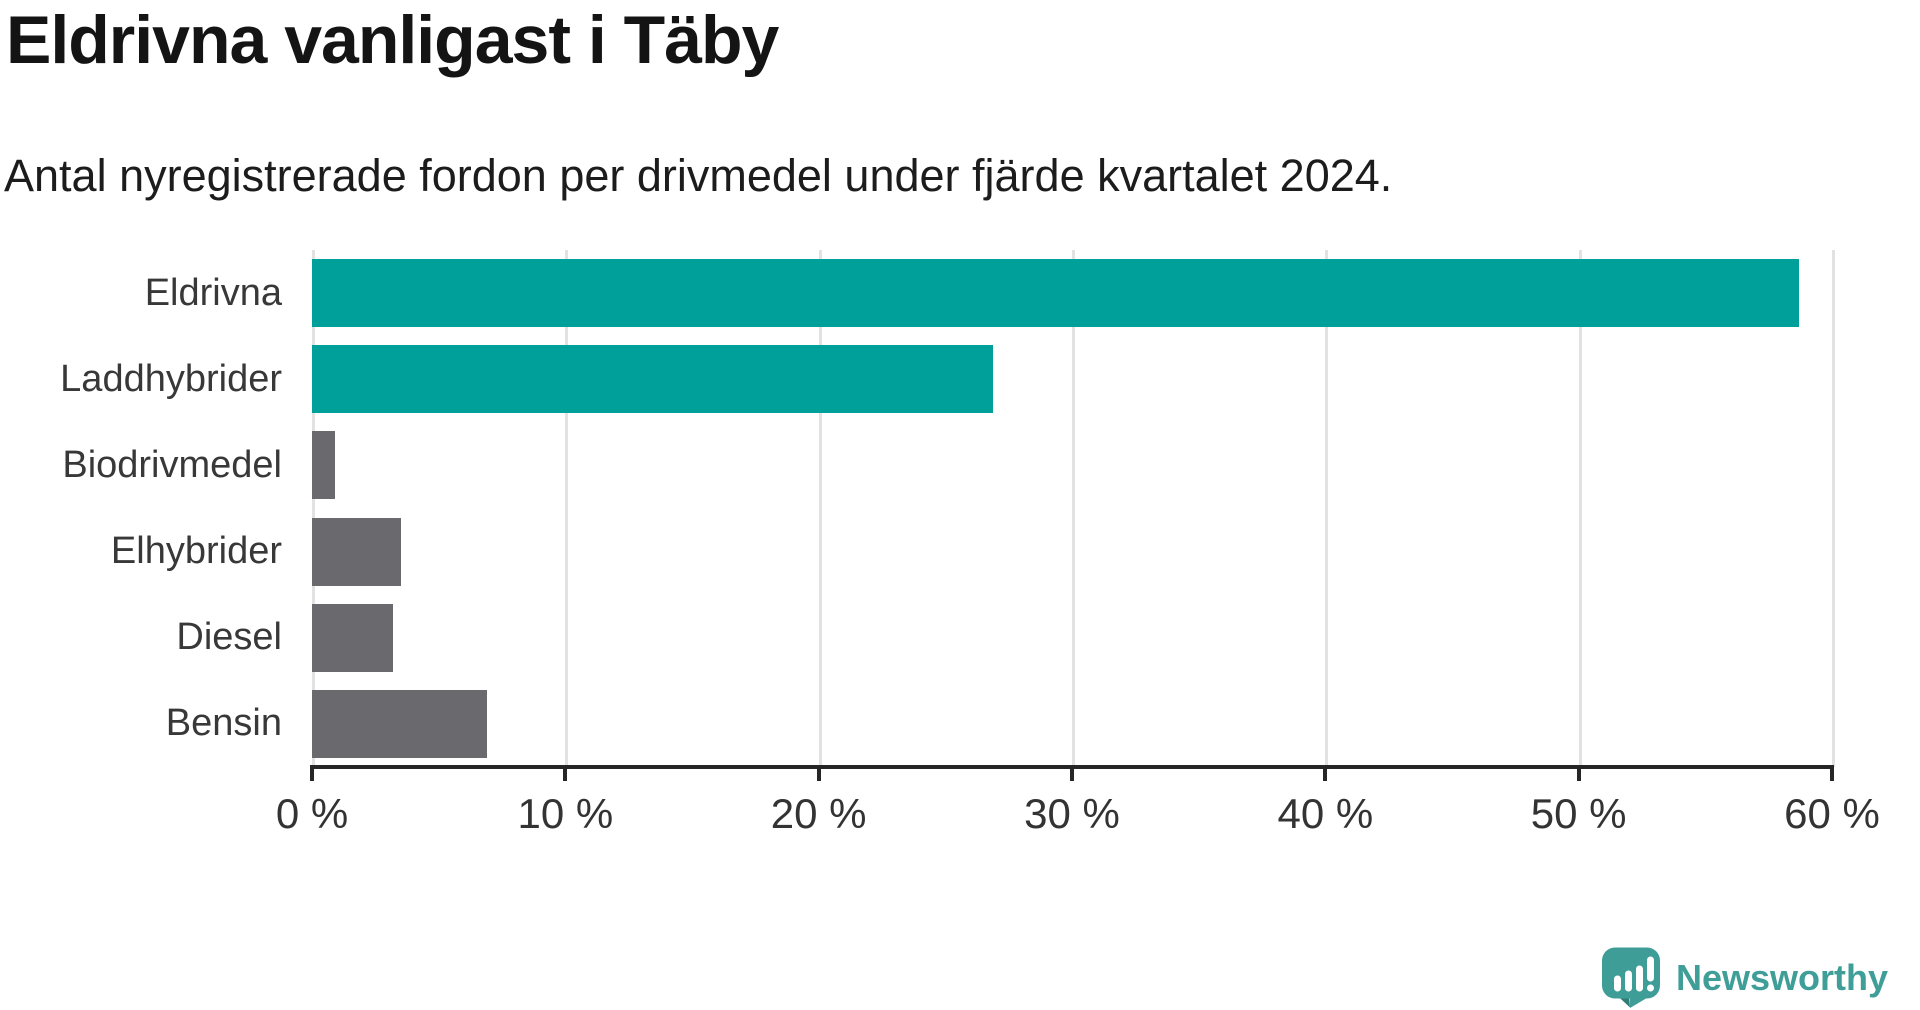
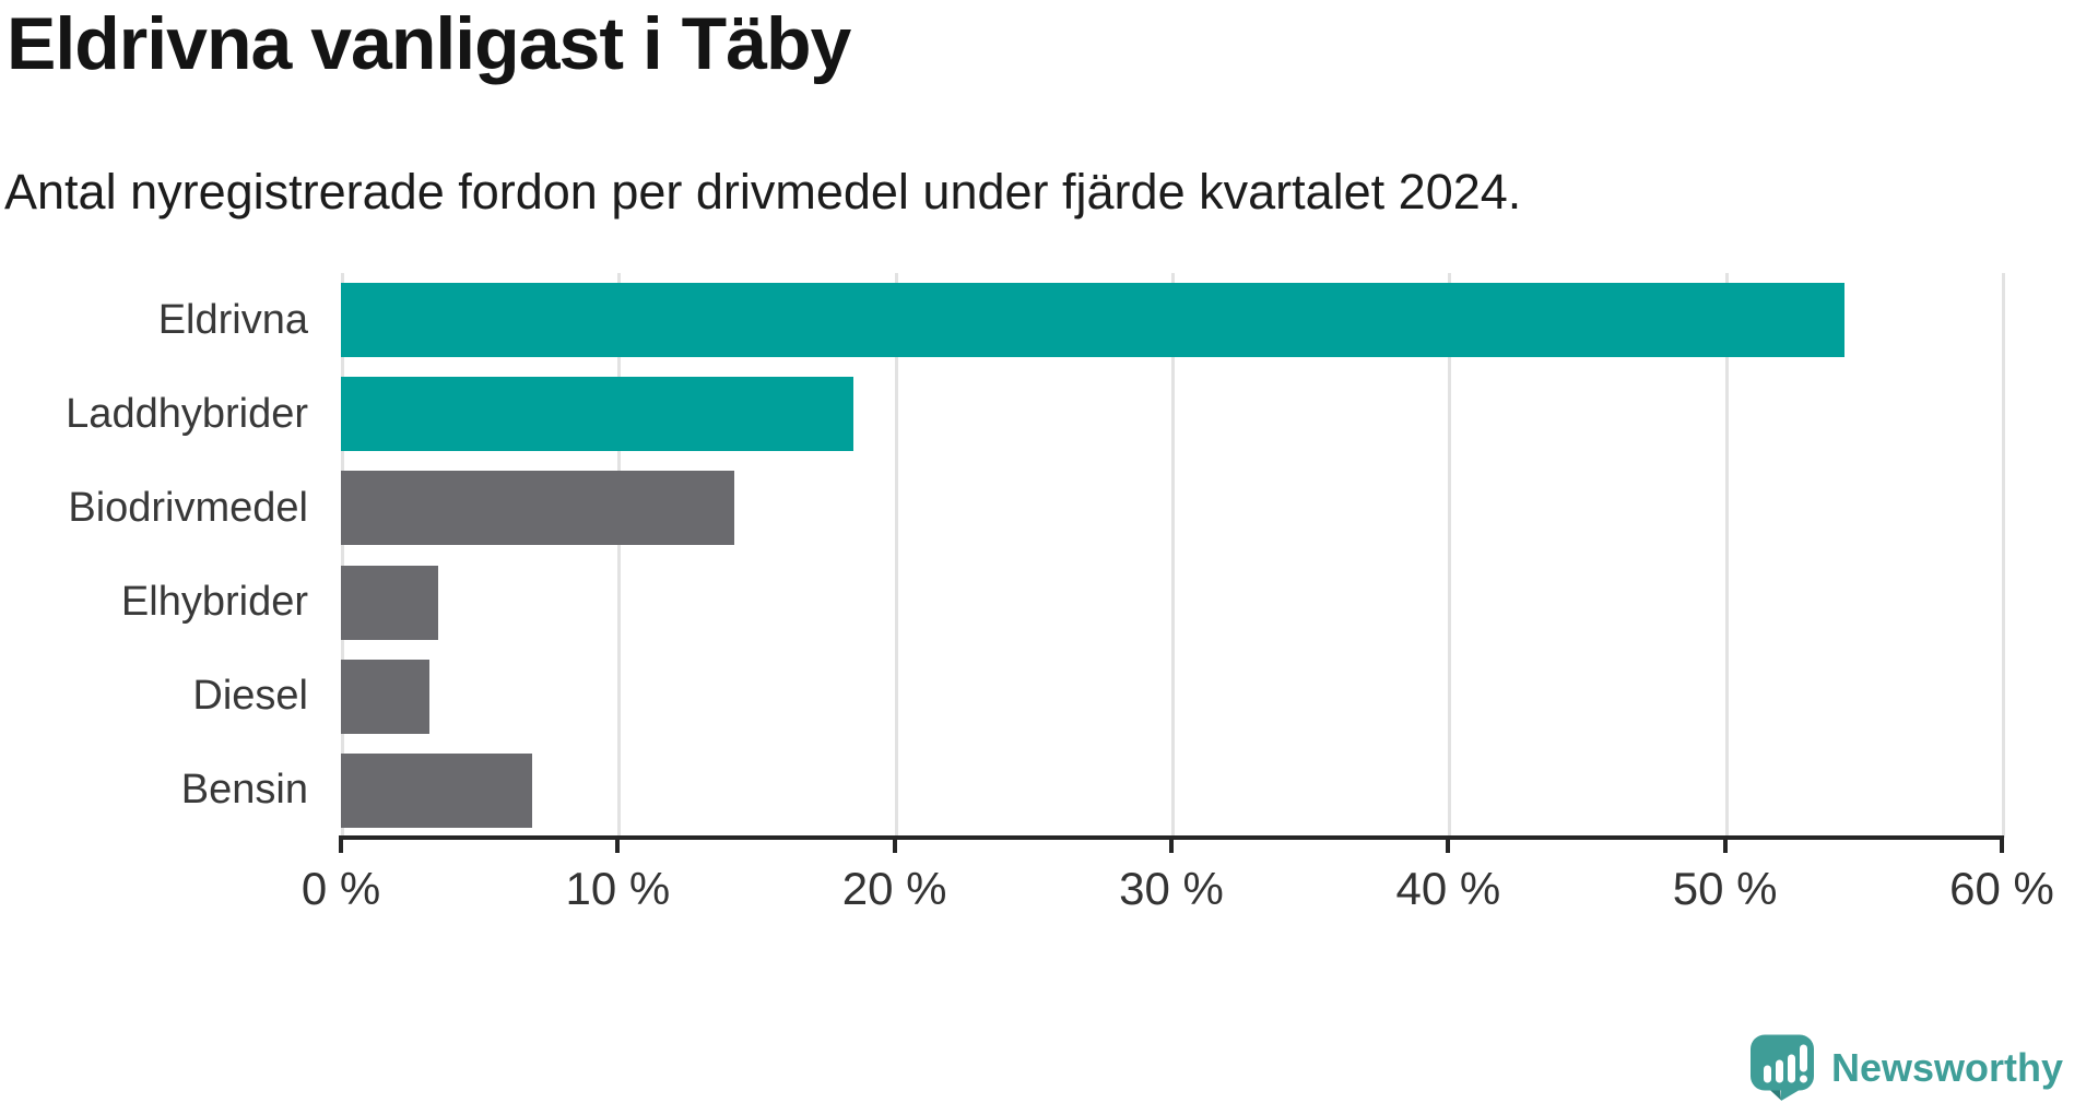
Eldrivna: 58.7% -> 54.3%
Laddhybrider: 26.9% -> 18.5%
Biodrivmedel: 0.9% -> 14.2%
